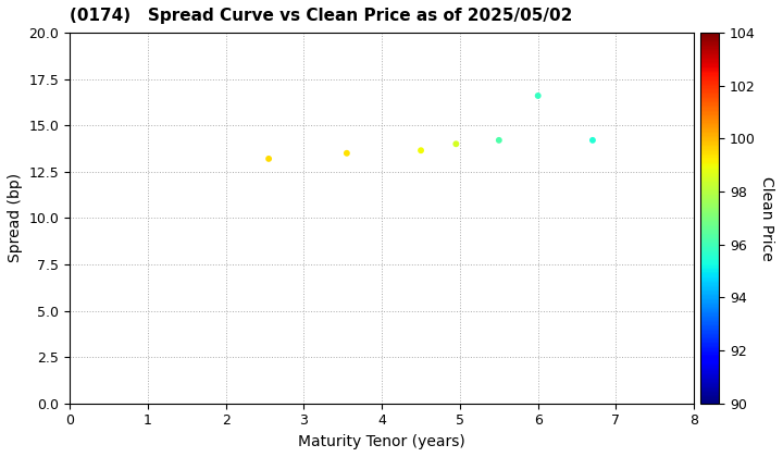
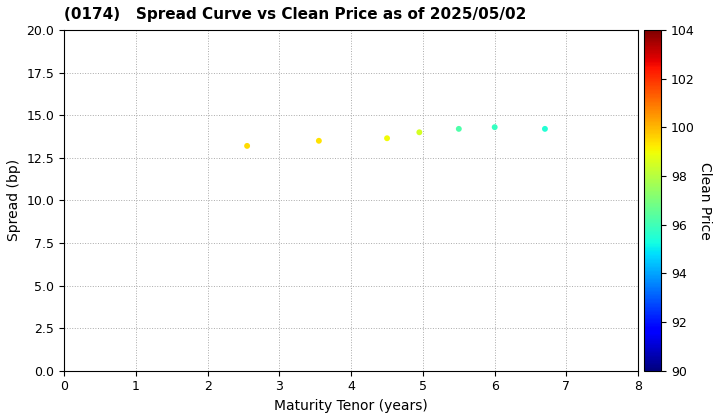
6: 16.6 -> 14.3
